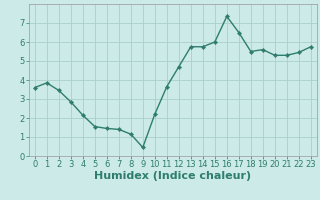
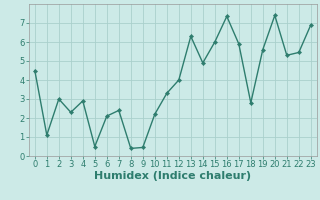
0: 3.6 -> 4.5
1: 3.9 -> 1.1
2: 3.5 -> 3.0
3: 2.9 -> 2.3
4: 2.1 -> 2.9
5: 1.6 -> 0.5
6: 1.4 -> 2.1
7: 1.4 -> 2.4
8: 1.1 -> 0.4
11: 3.6 -> 3.3
12: 4.7 -> 4.0
13: 5.8 -> 6.3
14: 5.8 -> 4.9
17: 6.5 -> 5.9
18: 5.5 -> 2.8
20: 5.3 -> 7.4
23: 5.8 -> 6.9
